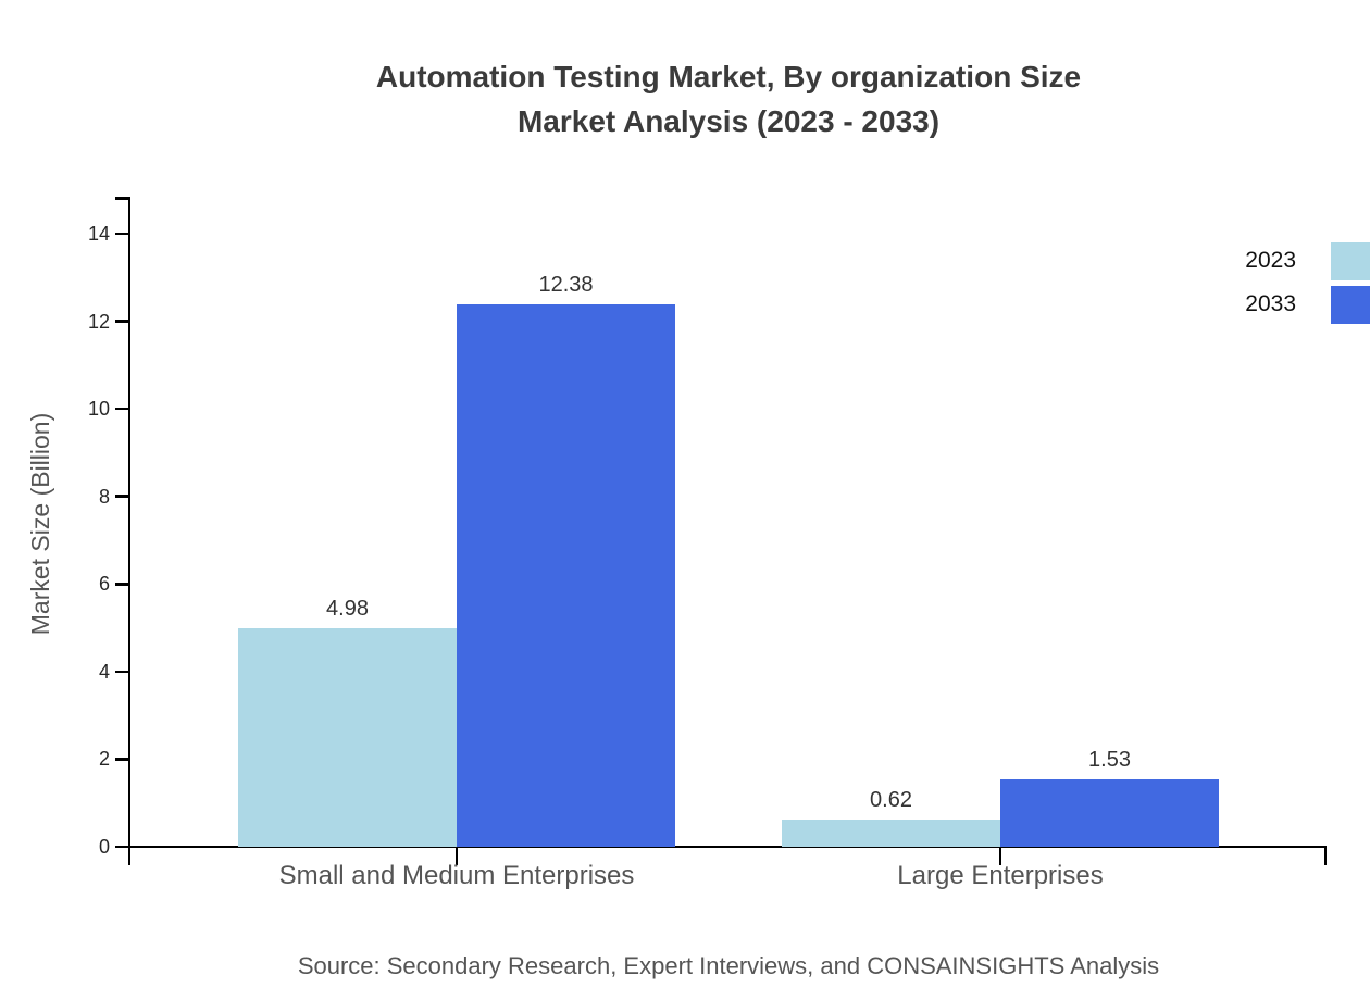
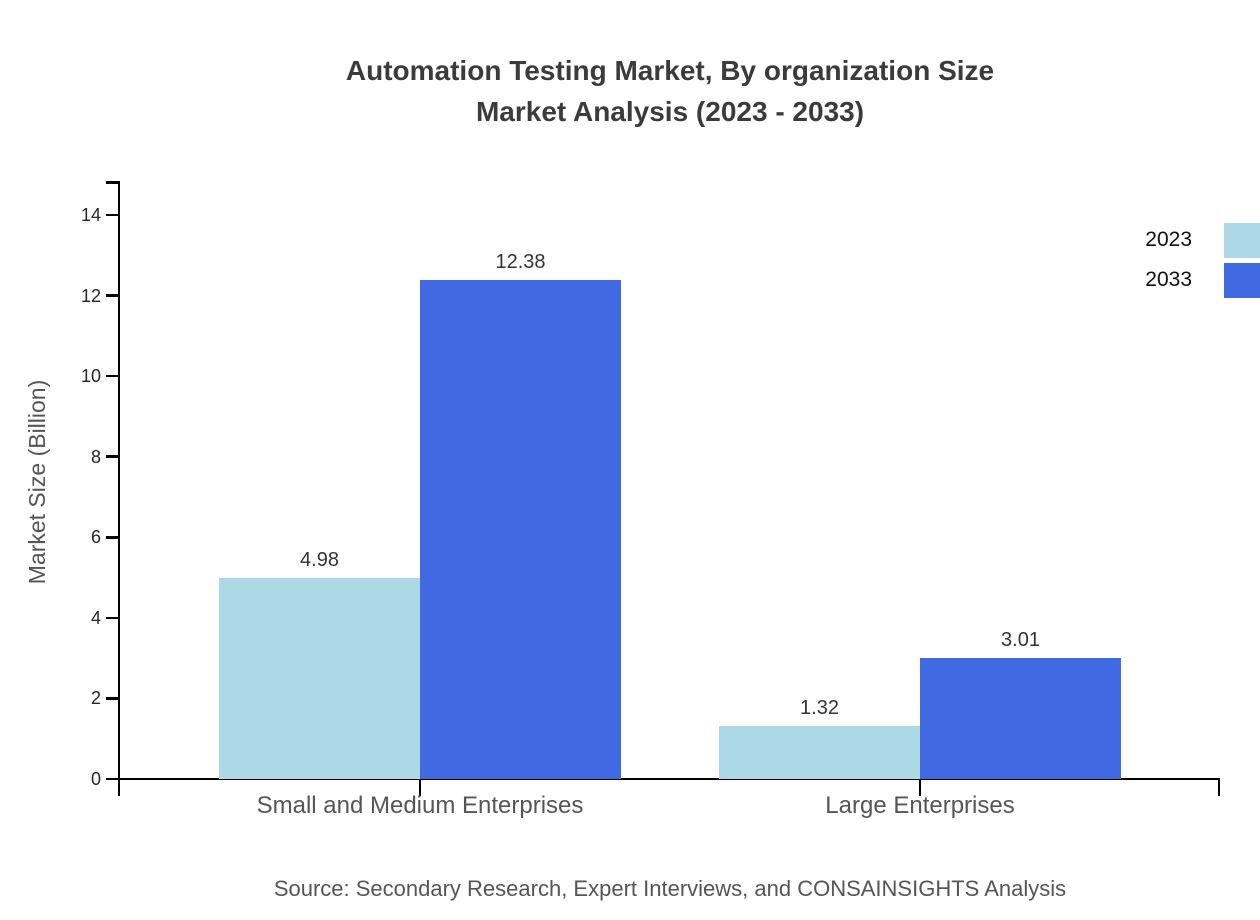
2023/Large Enterprises: 0.62 -> 1.32
2033/Large Enterprises: 1.53 -> 3.01
